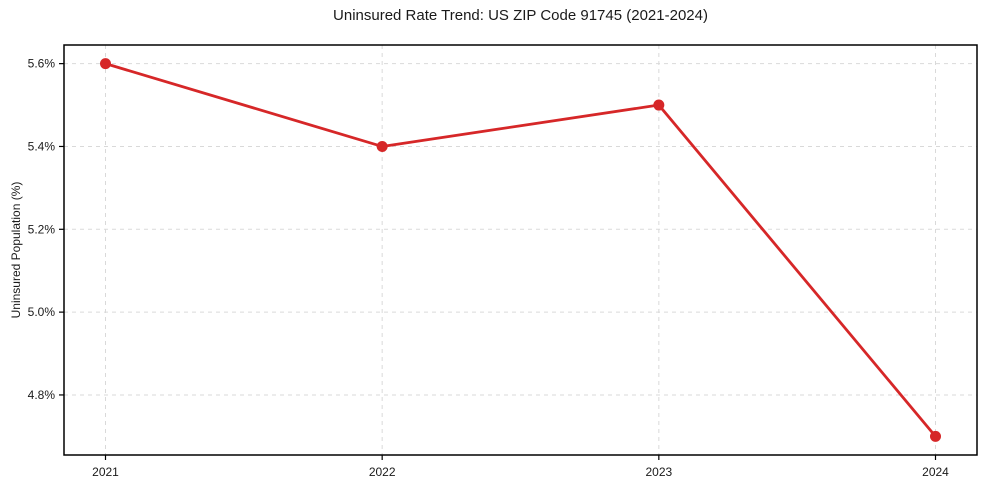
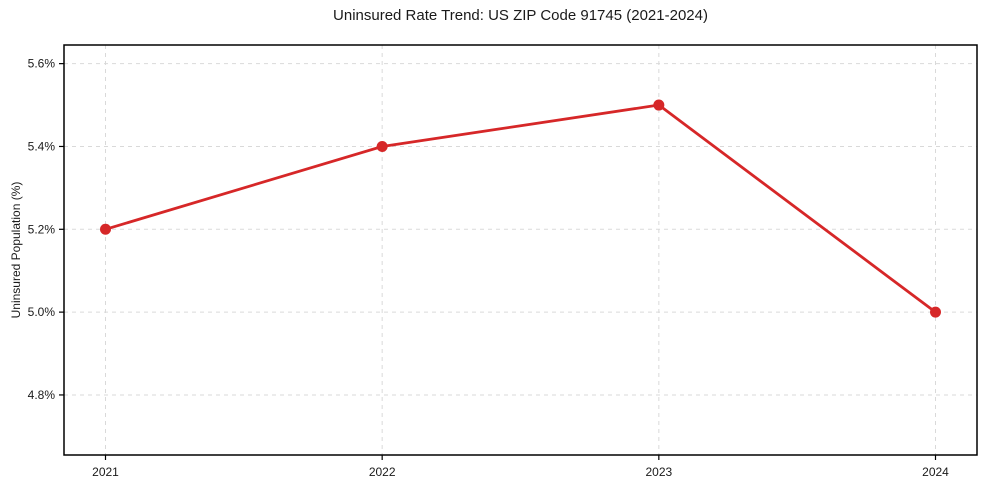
2021: 5.6% -> 5.2%
2024: 4.7% -> 5.0%
